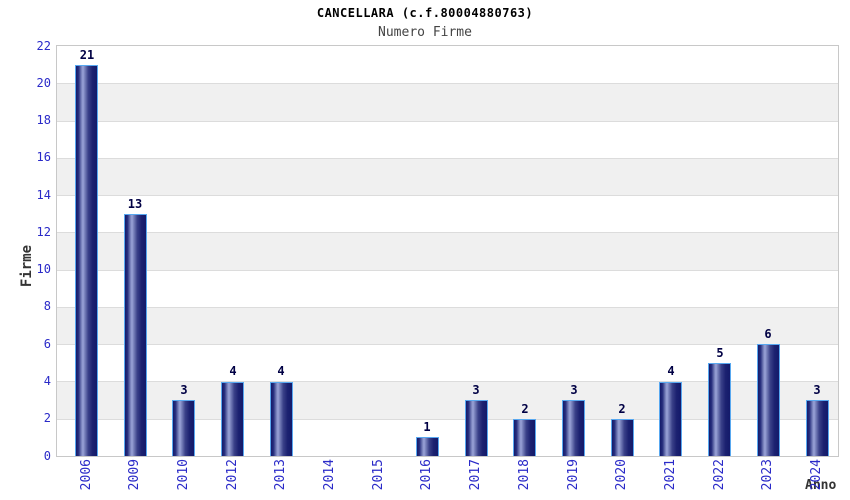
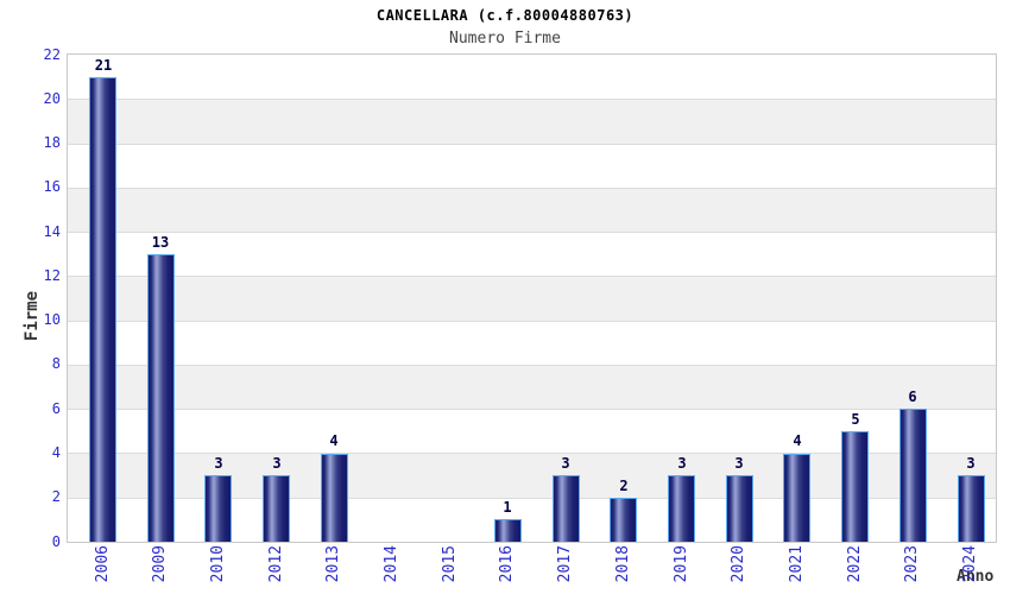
2012: 4 -> 3
2020: 2 -> 3
